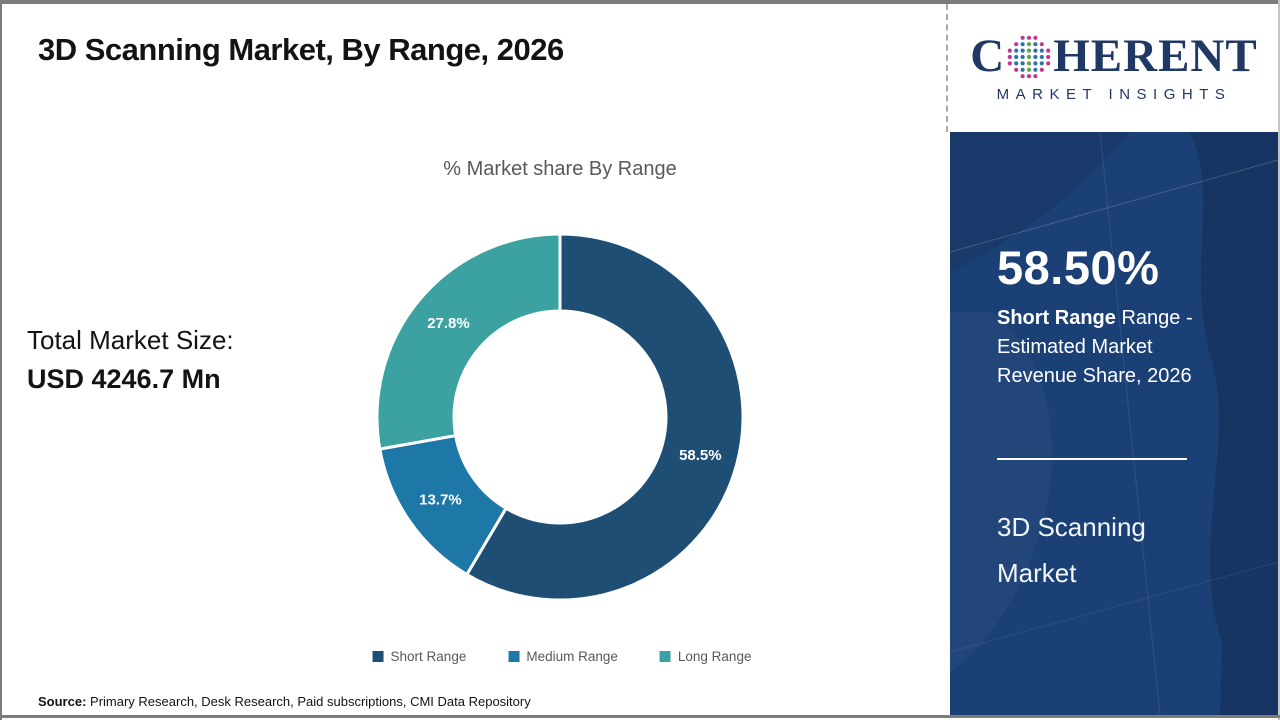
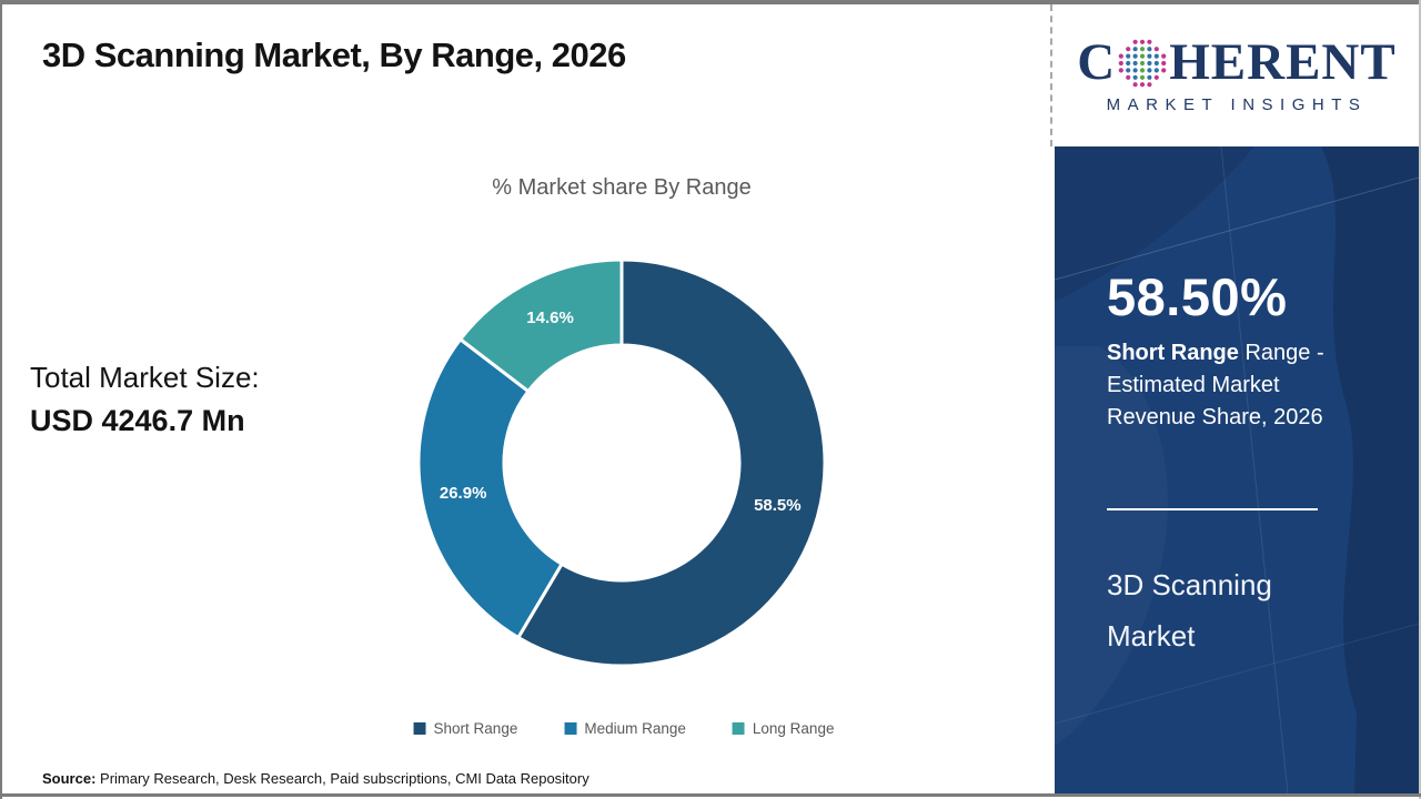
Medium Range: 13.7% -> 26.9%
Long Range: 27.8% -> 14.6%
